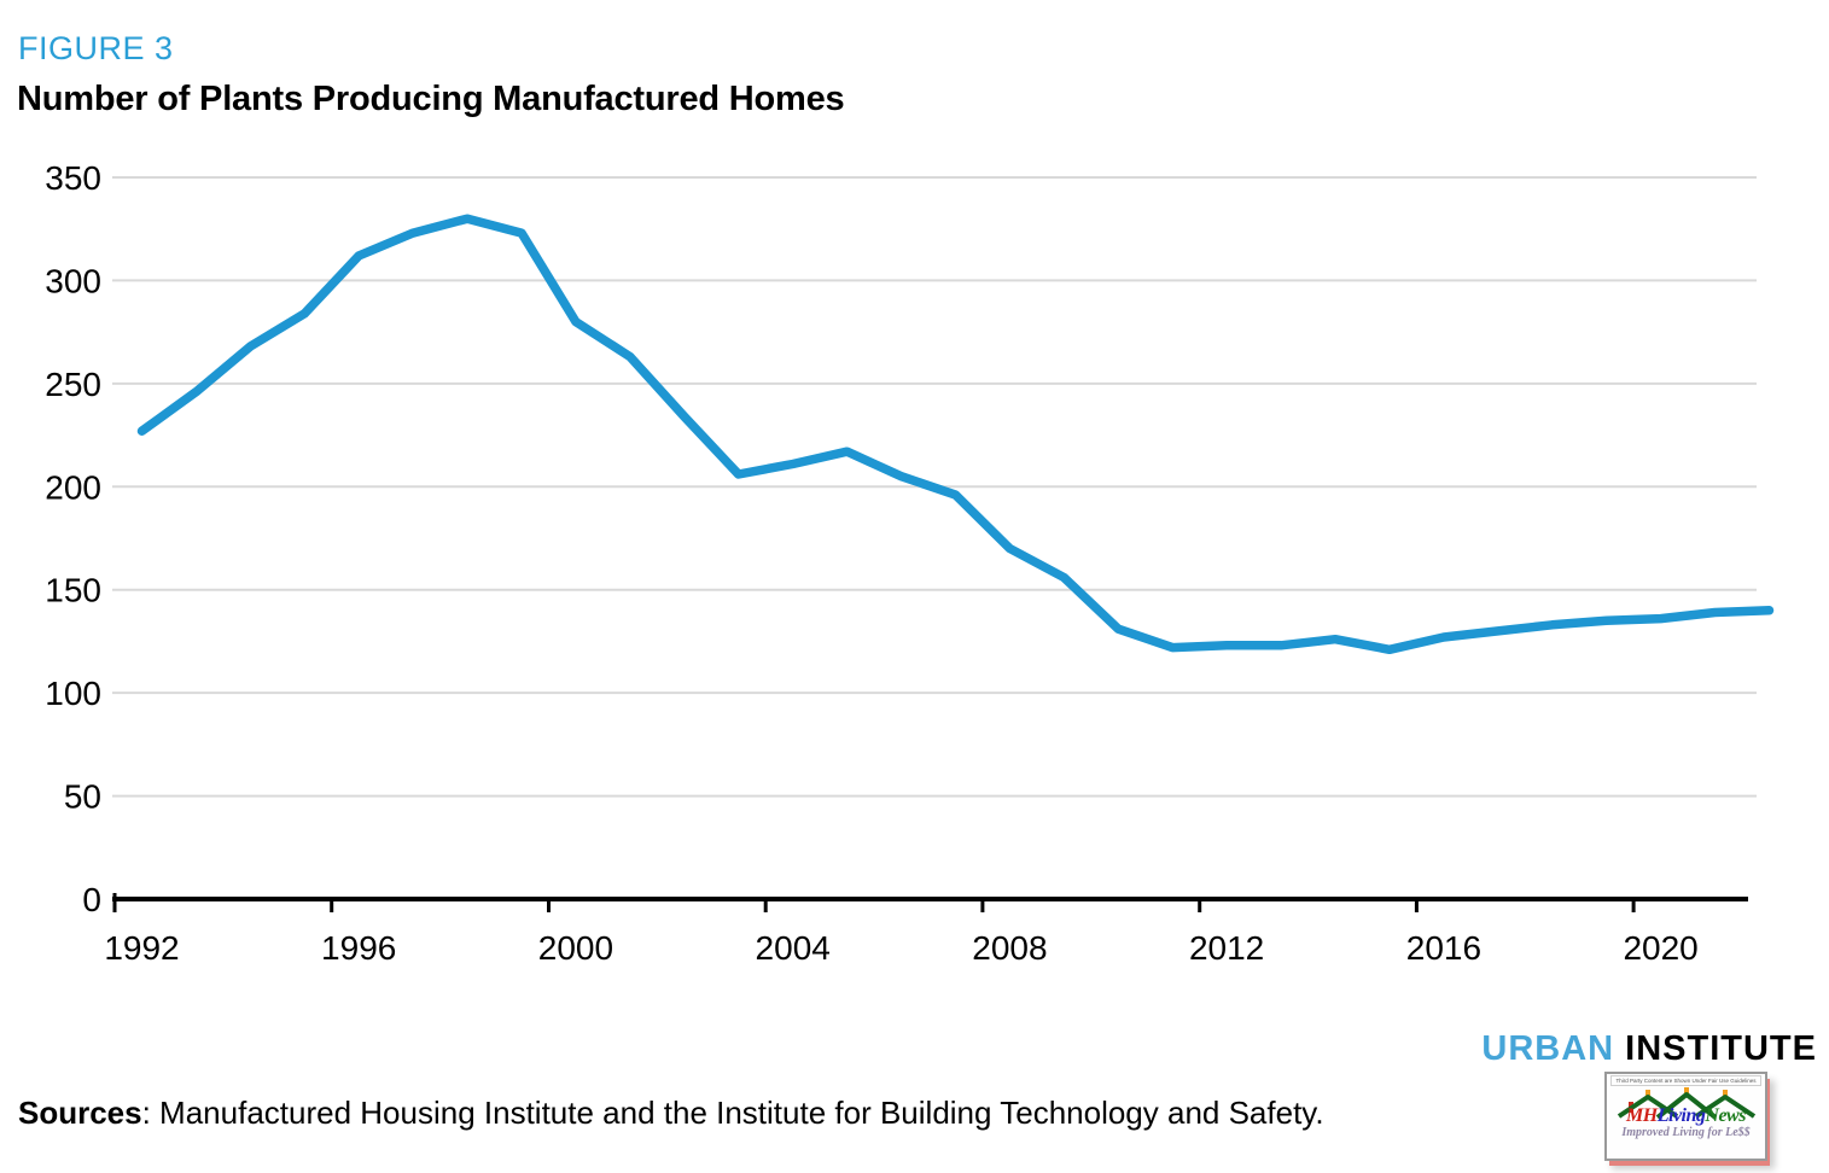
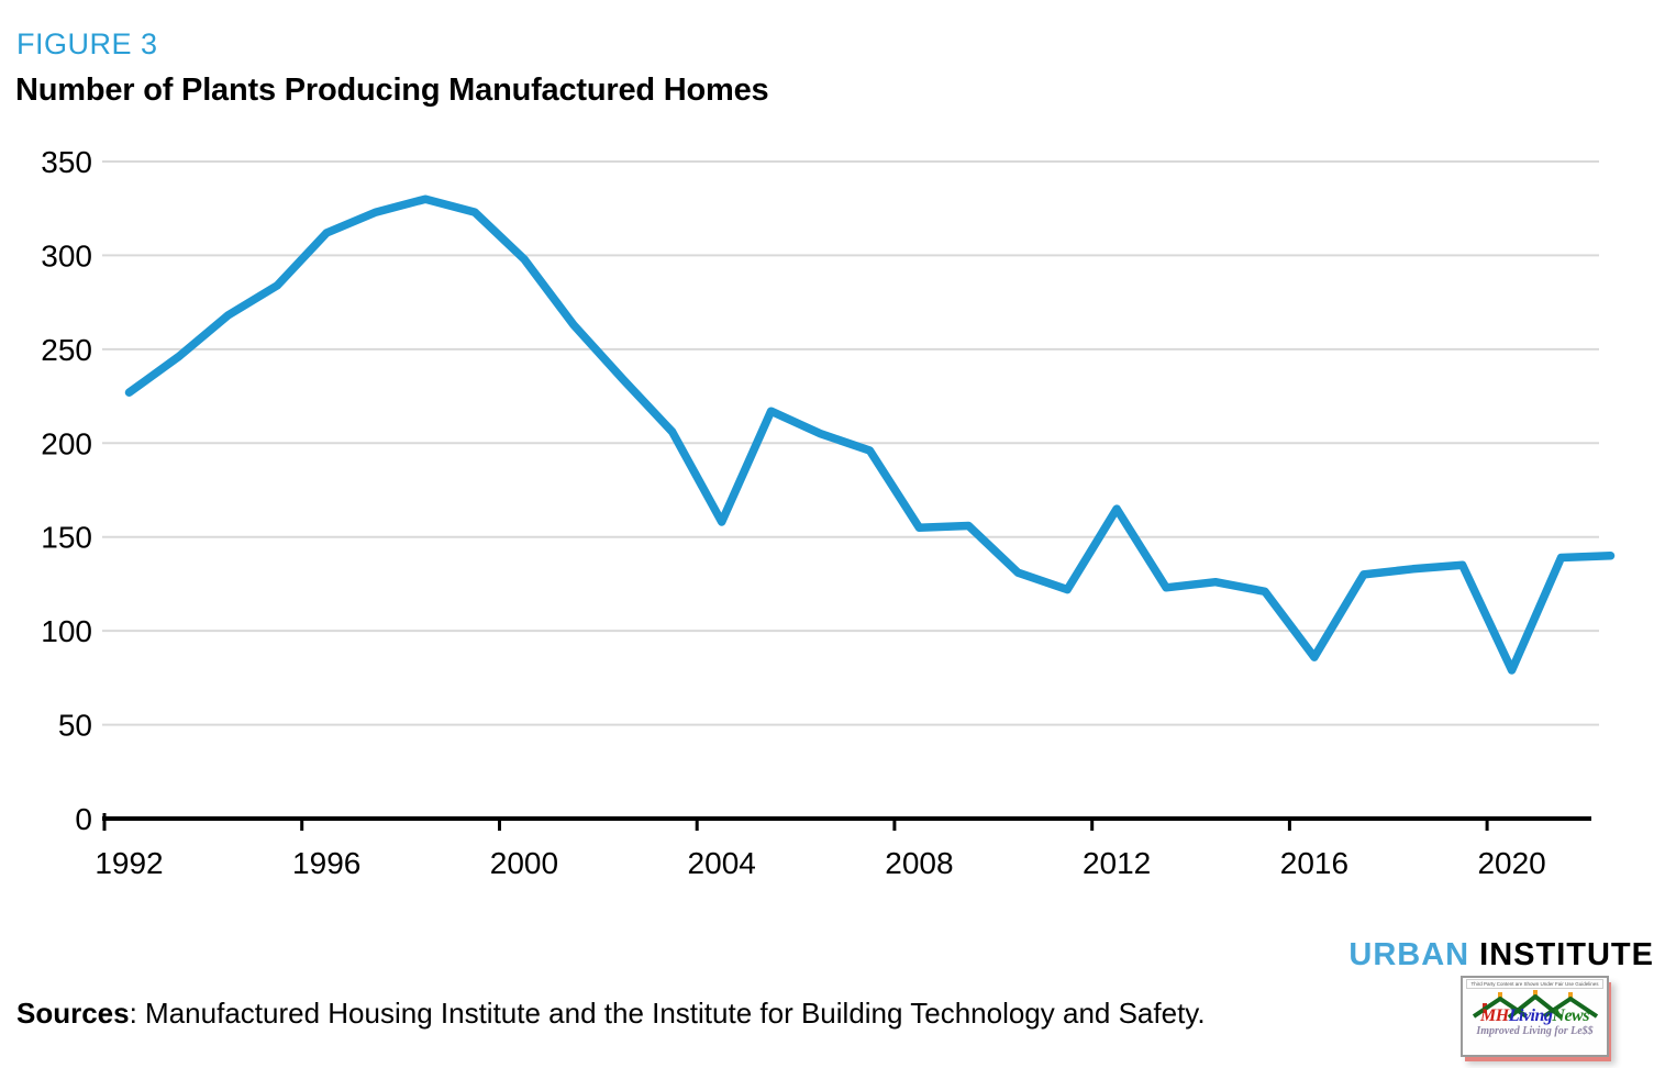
2000: 280 -> 298
2004: 211 -> 158
2008: 170 -> 155
2012: 123 -> 165
2016: 127 -> 86
2020: 136 -> 79
